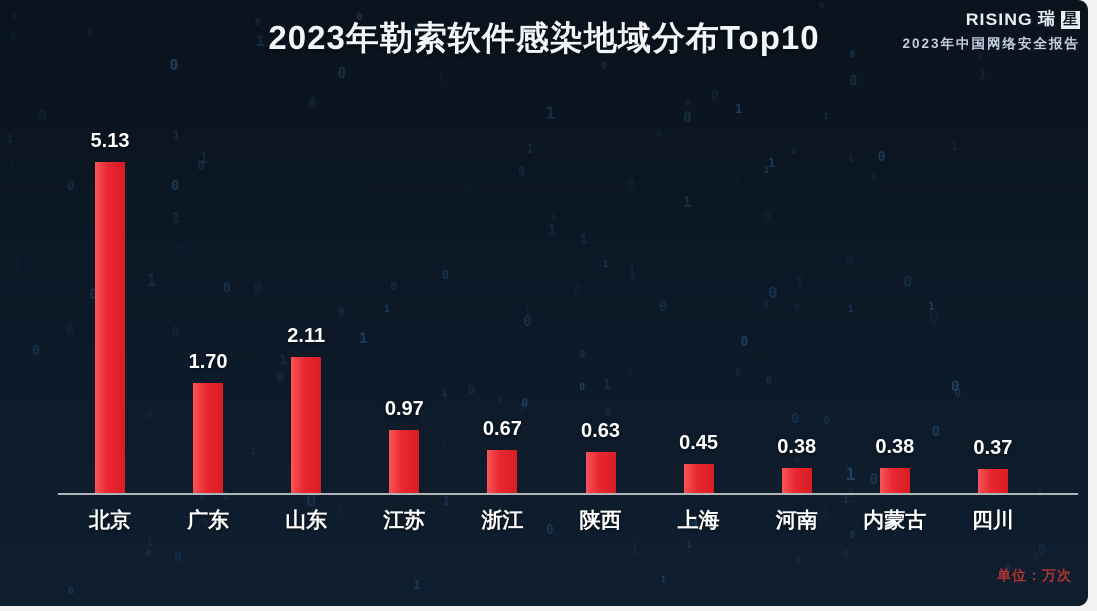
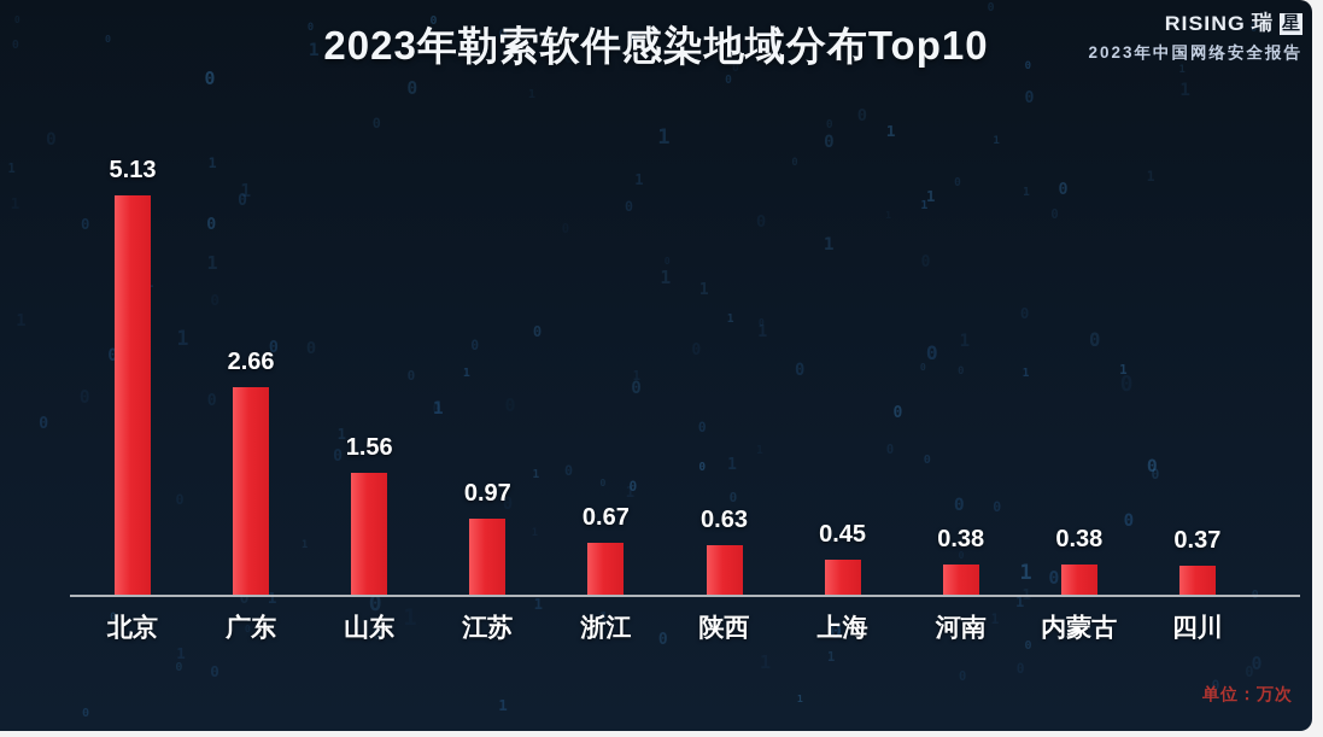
广东: 1.70 -> 2.66
山东: 2.11 -> 1.56
